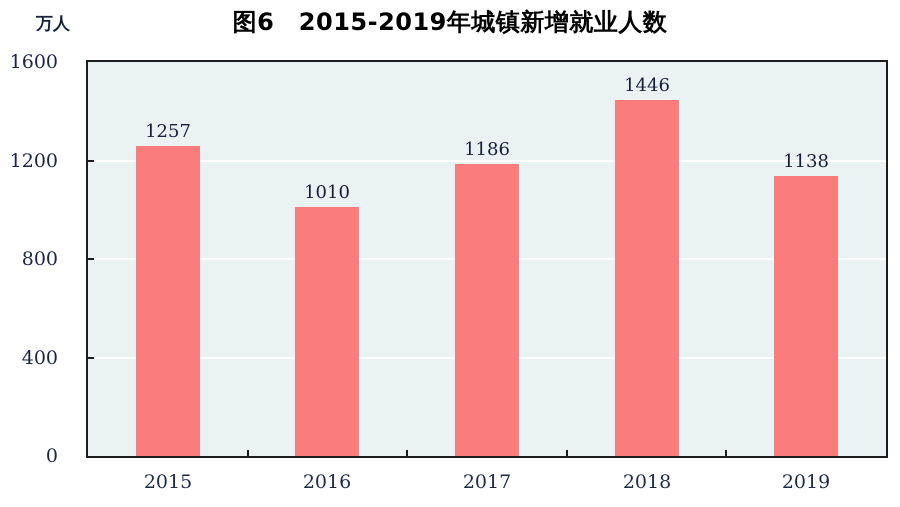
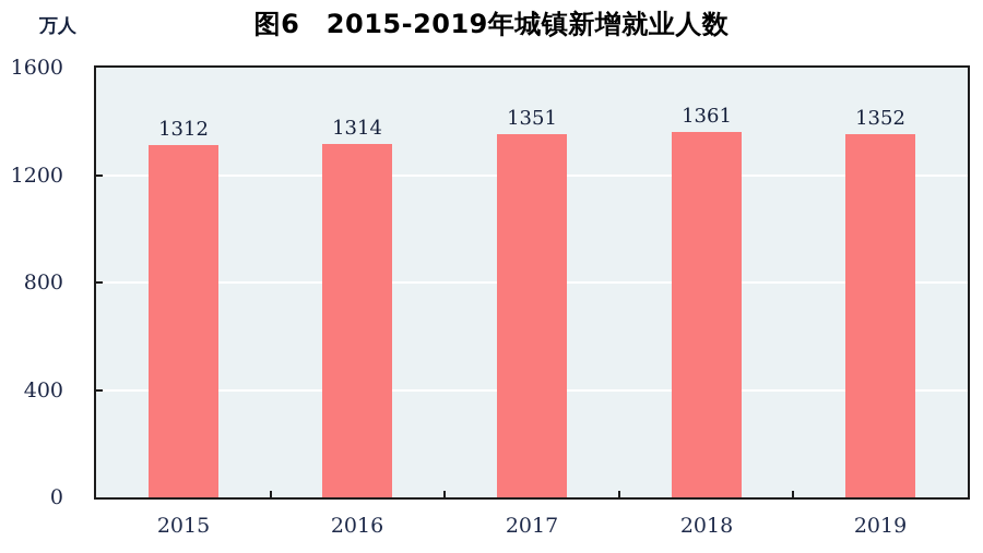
2015: 1257 -> 1312
2016: 1010 -> 1314
2017: 1186 -> 1351
2018: 1446 -> 1361
2019: 1138 -> 1352
